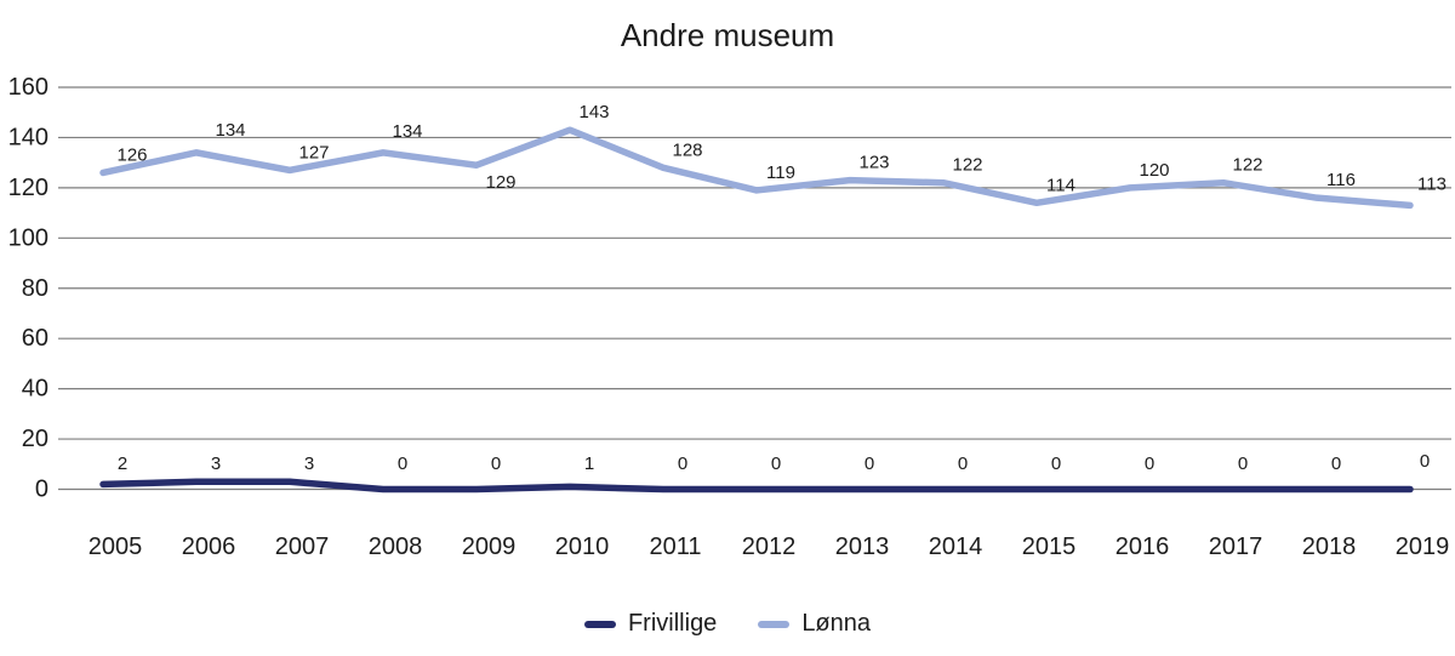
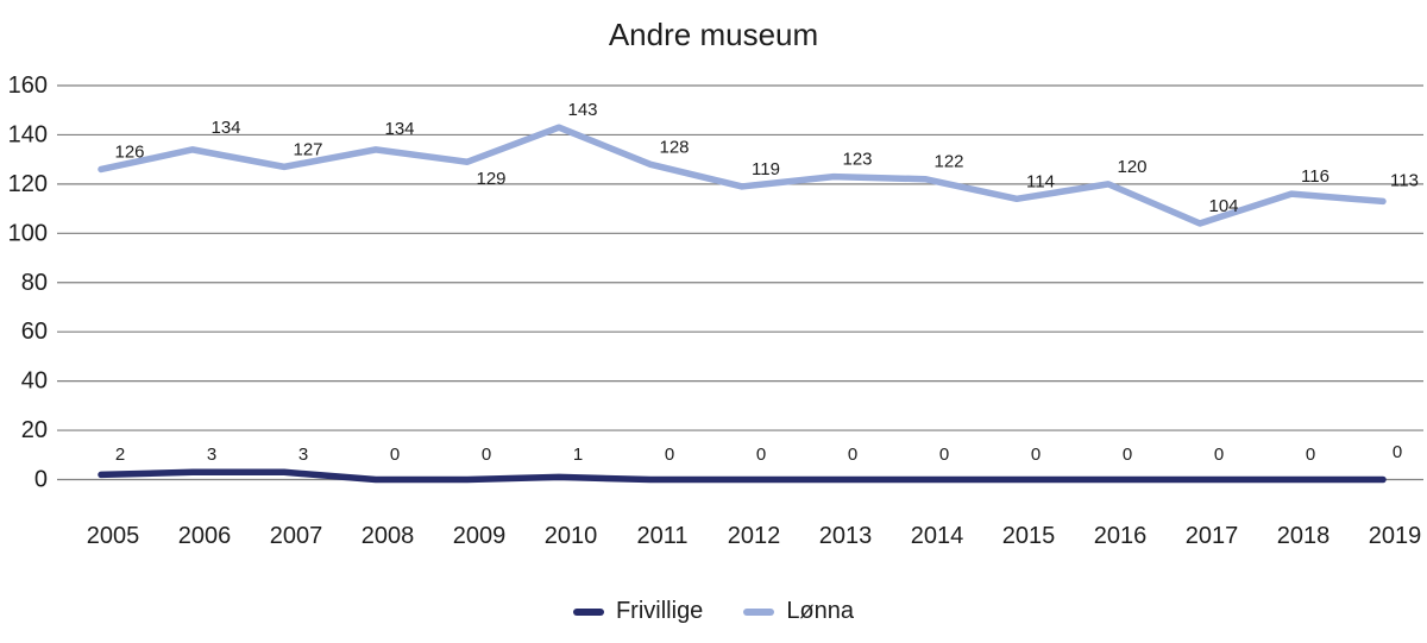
Lønna/2017: 122 -> 104
